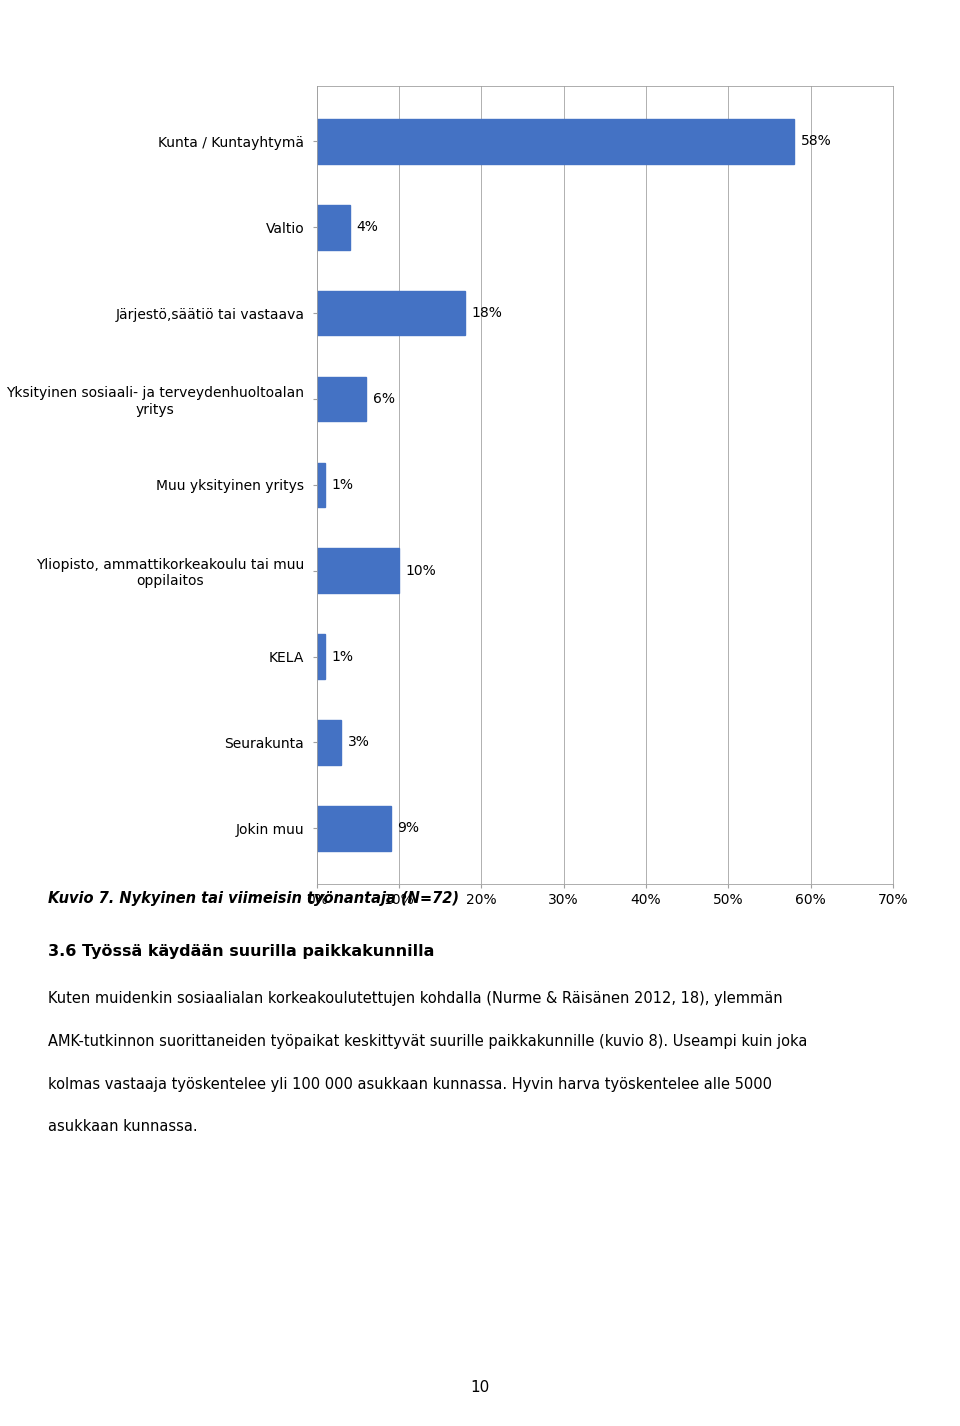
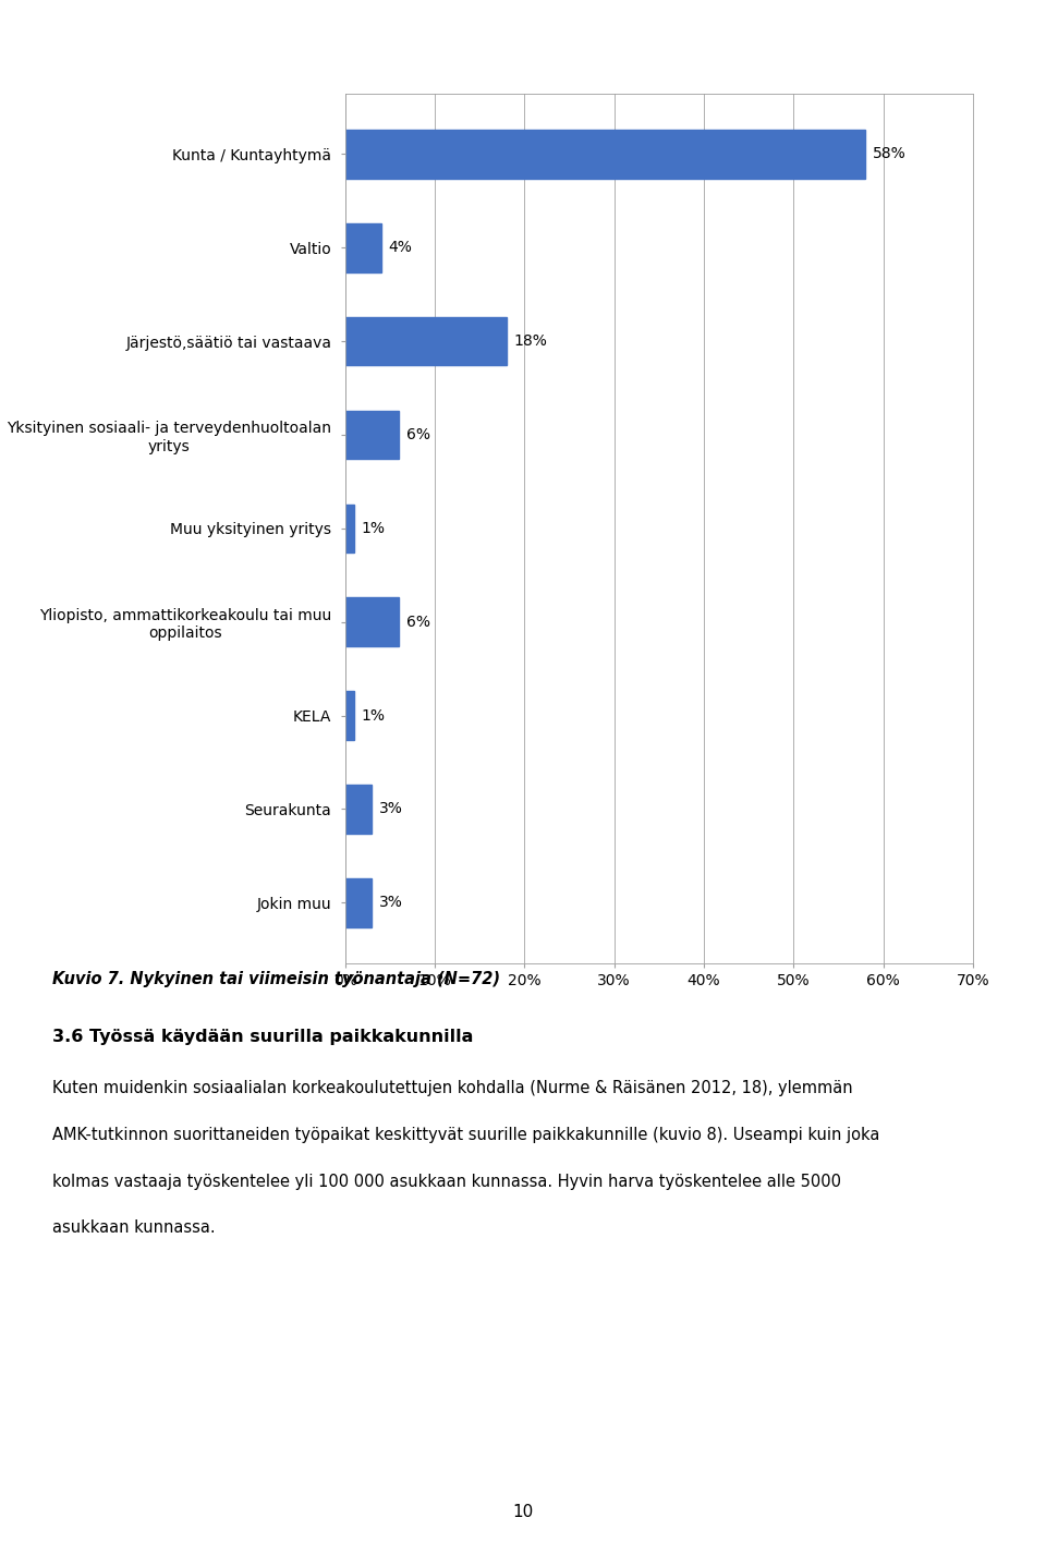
Yliopisto, ammattikorkeakoulu tai muu oppilaitos: 10% -> 6%
Jokin muu: 9% -> 3%
